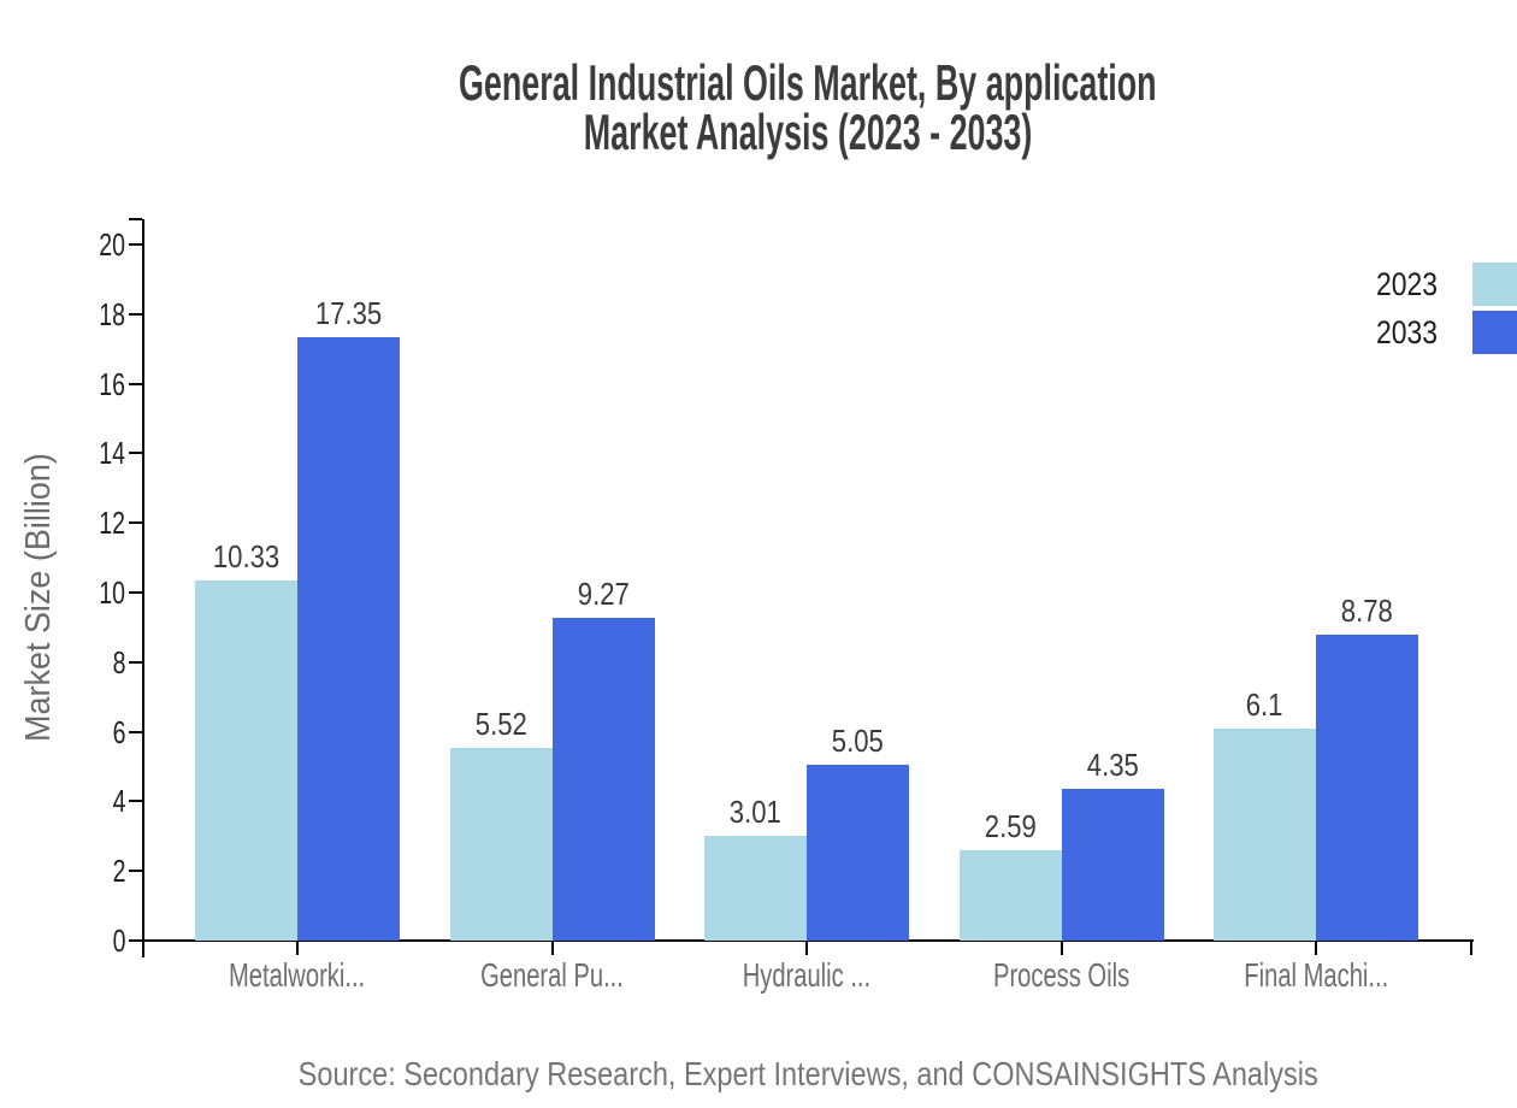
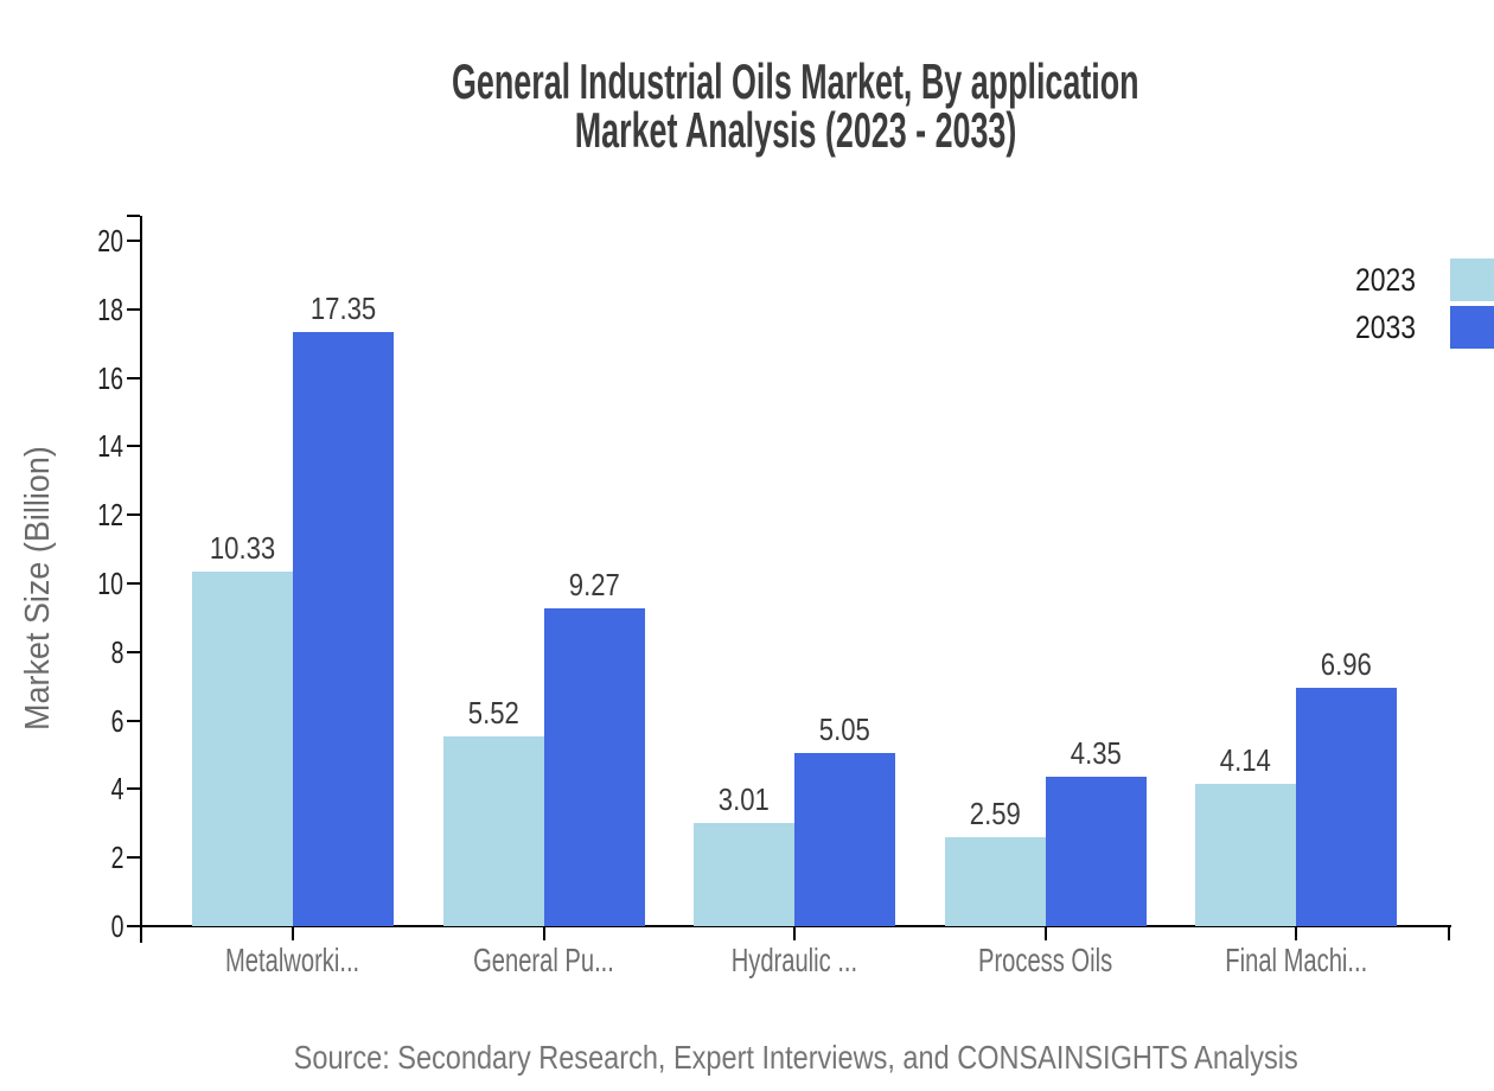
2023/Final Machi...: 6.1 -> 4.14
2033/Final Machi...: 8.78 -> 6.96
